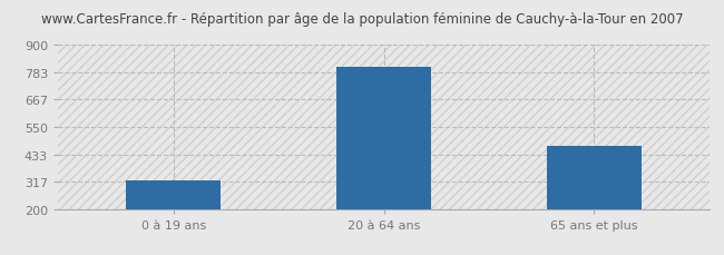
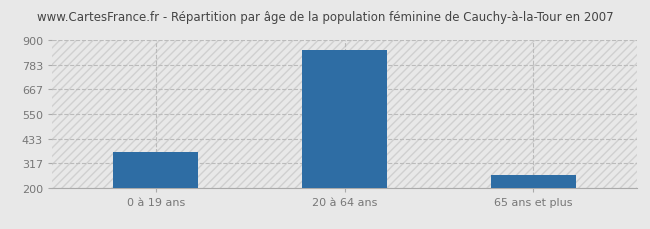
0 à 19 ans: 320 -> 370
20 à 64 ans: 805 -> 855
65 ans et plus: 470 -> 260
